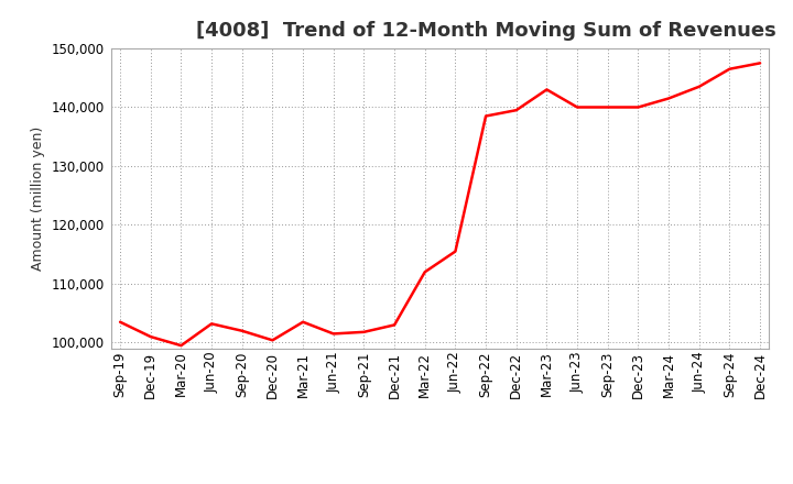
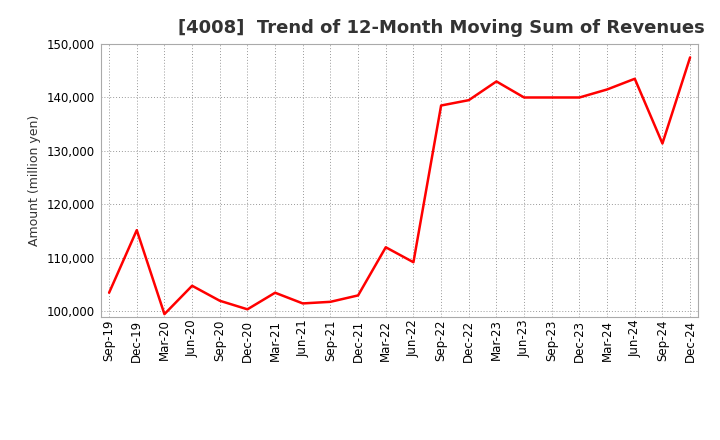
Dec-19: 101,000 -> 115,200
Jun-20: 103,200 -> 104,800
Jun-22: 115,500 -> 109,200
Sep-24: 146,500 -> 131,400
